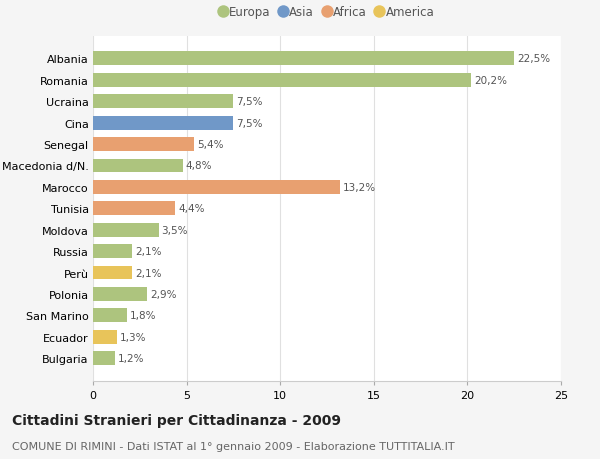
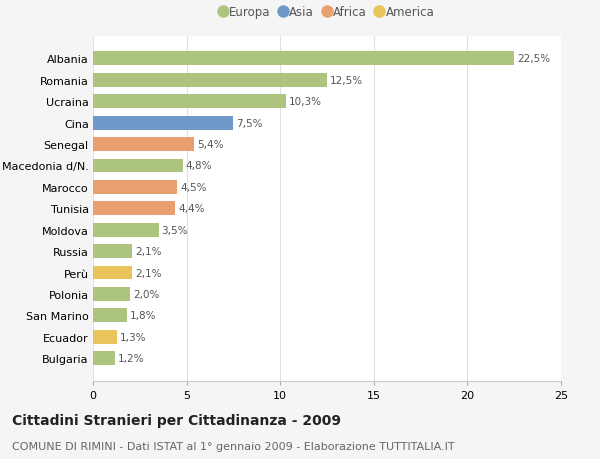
Romania: 20,2% -> 12,5%
Ucraina: 7,5% -> 10,3%
Marocco: 13,2% -> 4,5%
Polonia: 2,9% -> 2,0%
